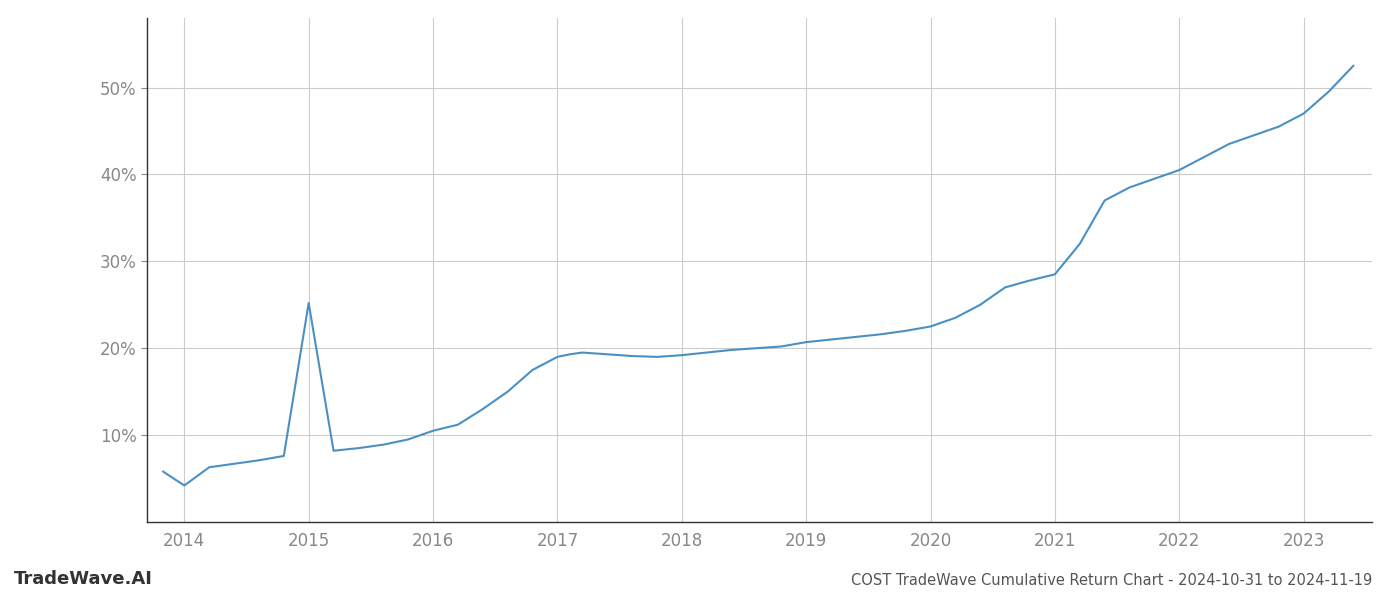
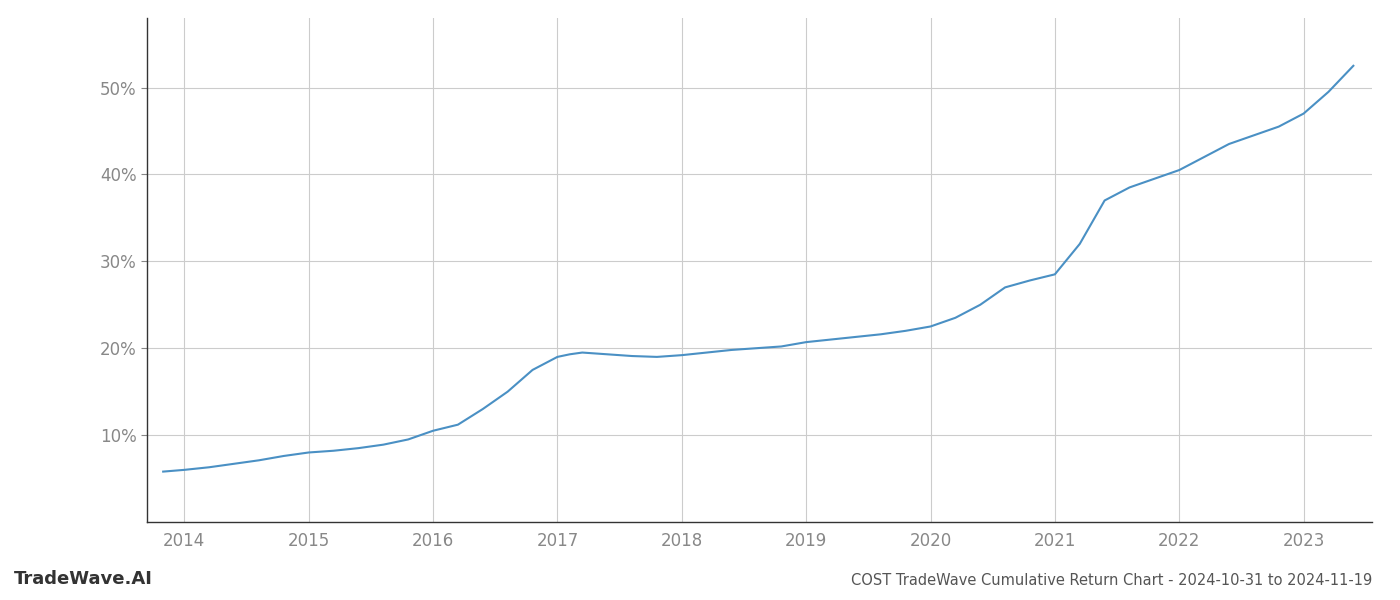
2014: 4.2% -> 6.0%
2015: 25.2% -> 8.0%
